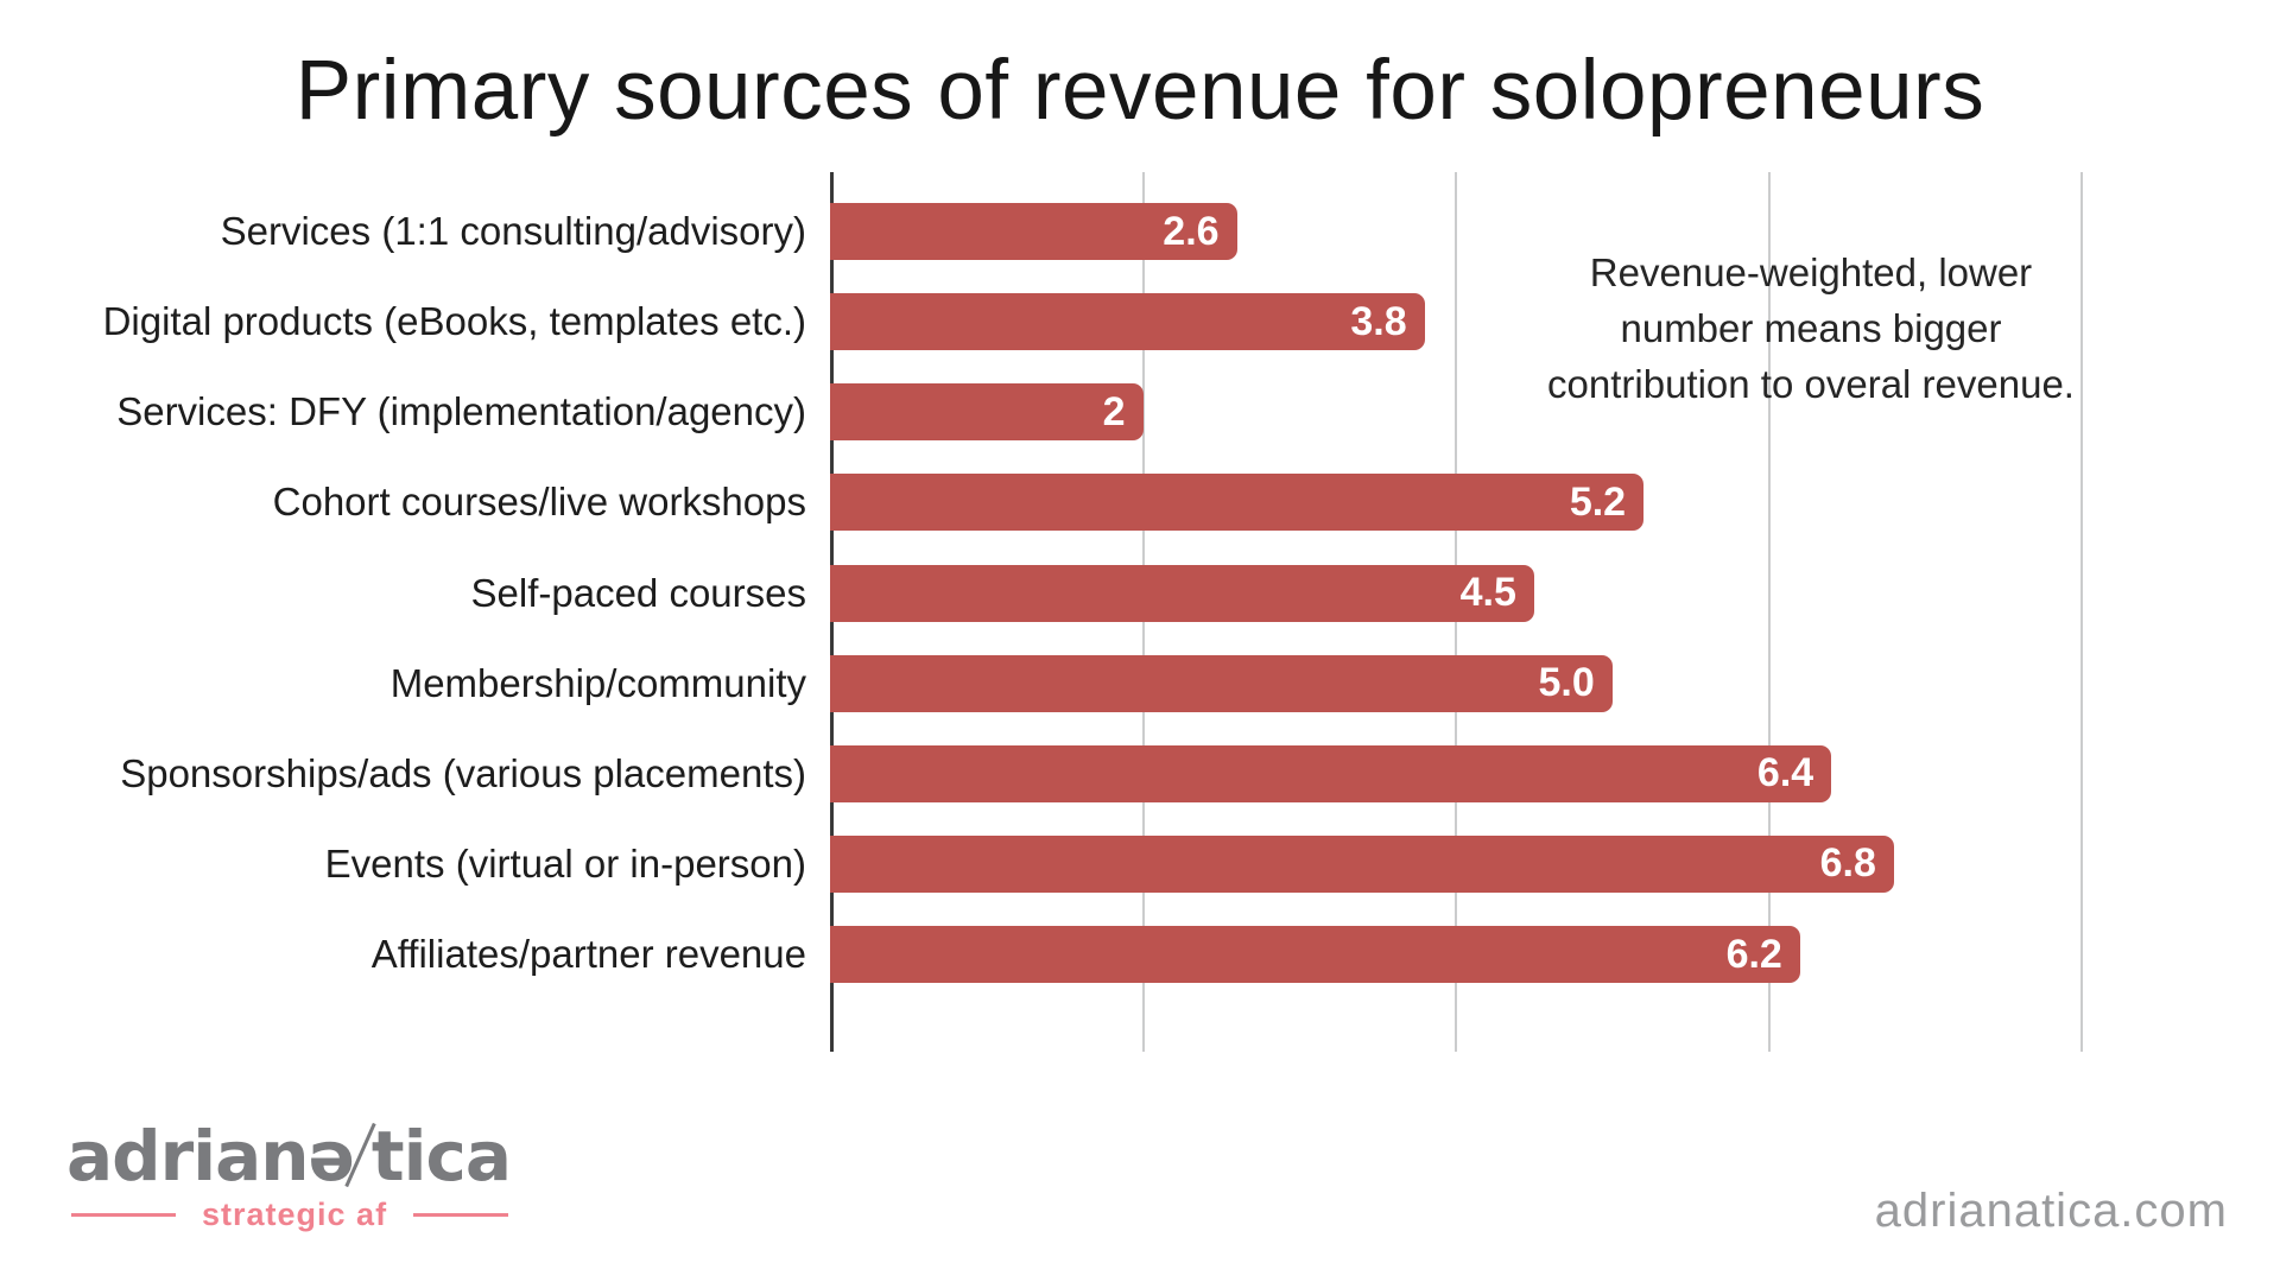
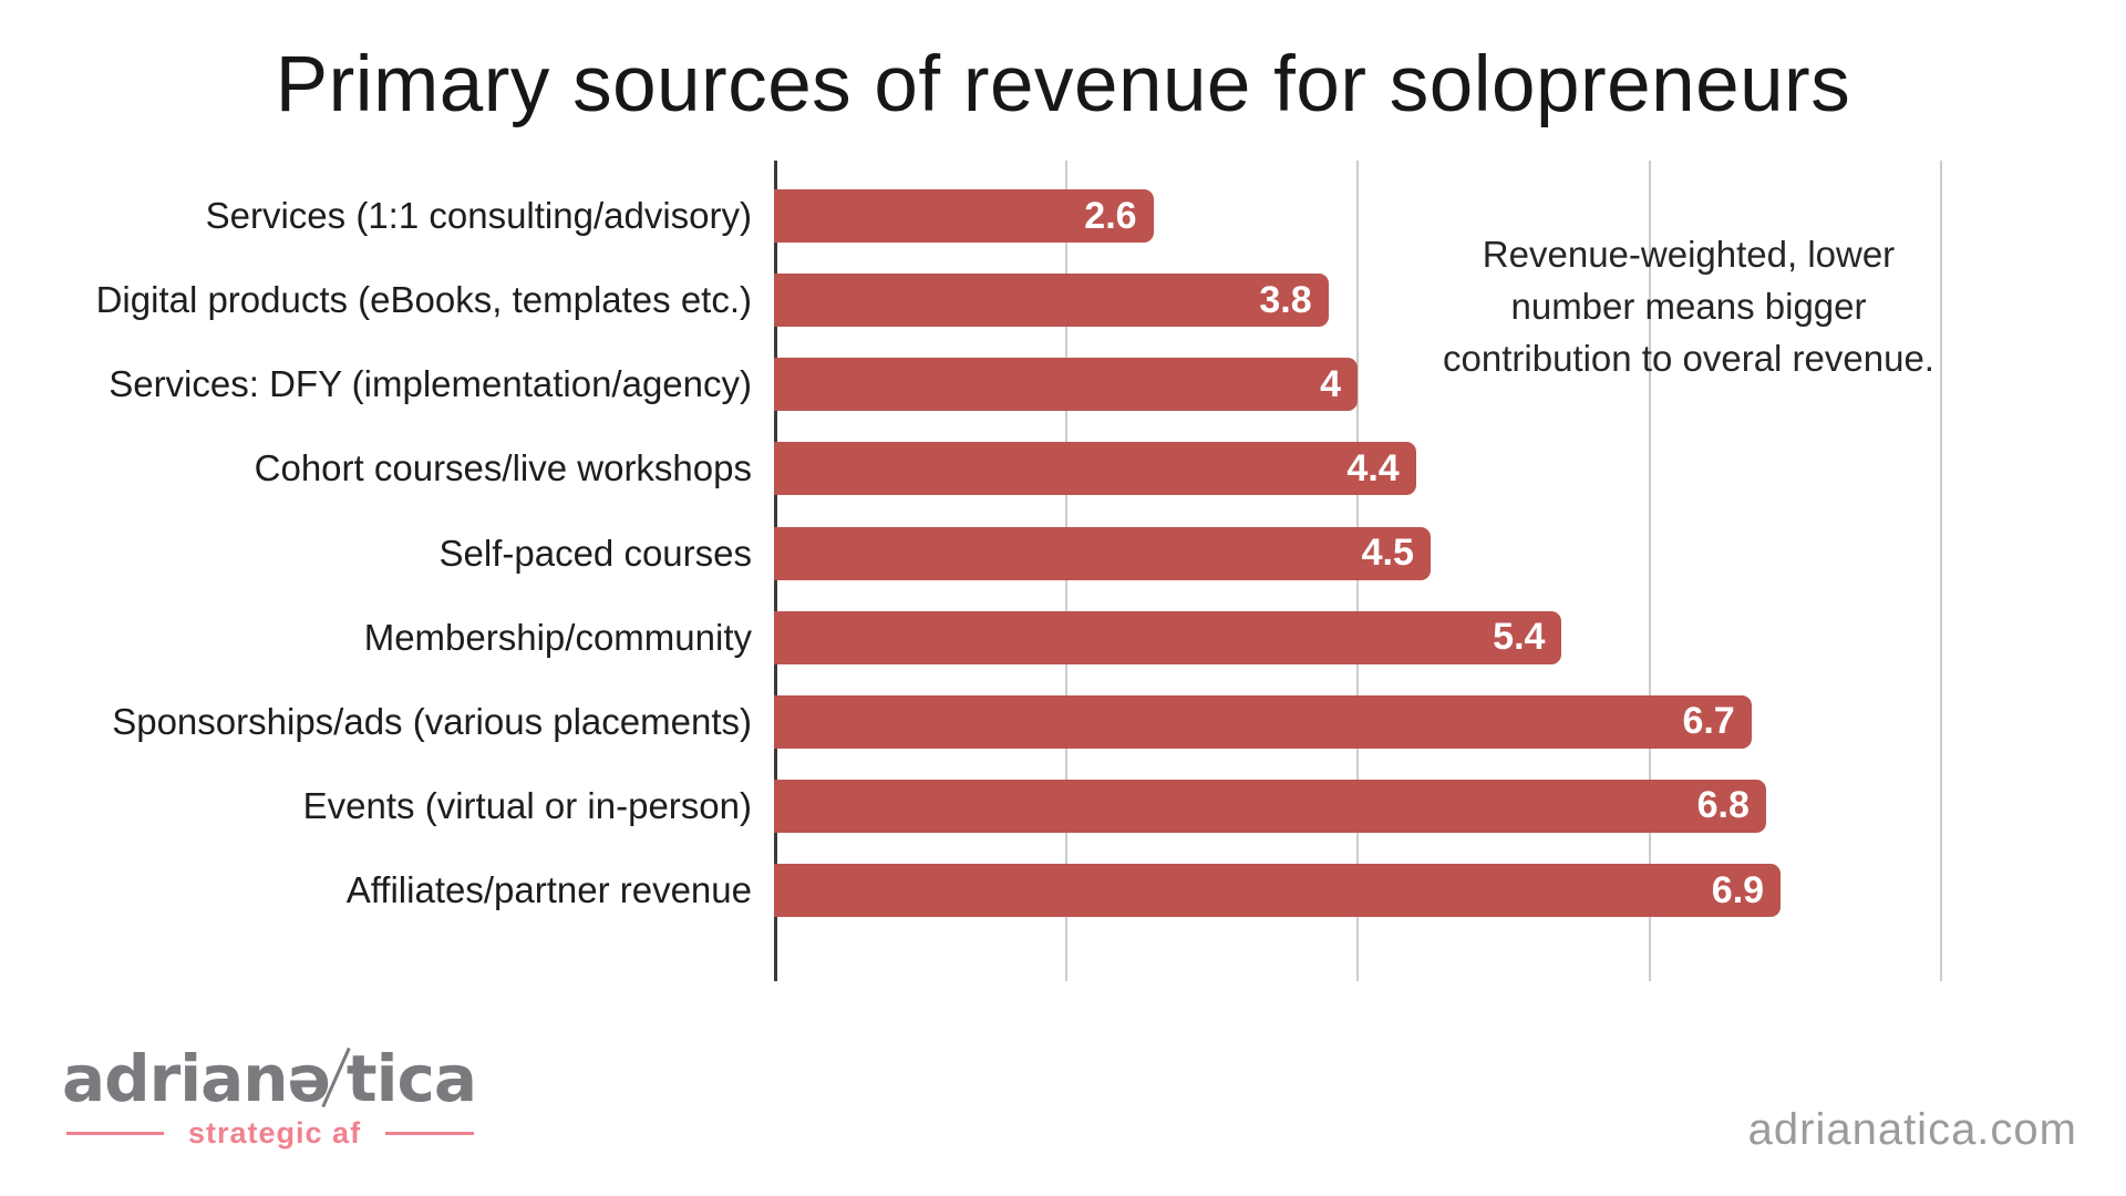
Services: DFY (implementation/agency): 2 -> 4
Cohort courses/live workshops: 5.2 -> 4.4
Membership/community: 5.0 -> 5.4
Sponsorships/ads (various placements): 6.4 -> 6.7
Affiliates/partner revenue: 6.2 -> 6.9
